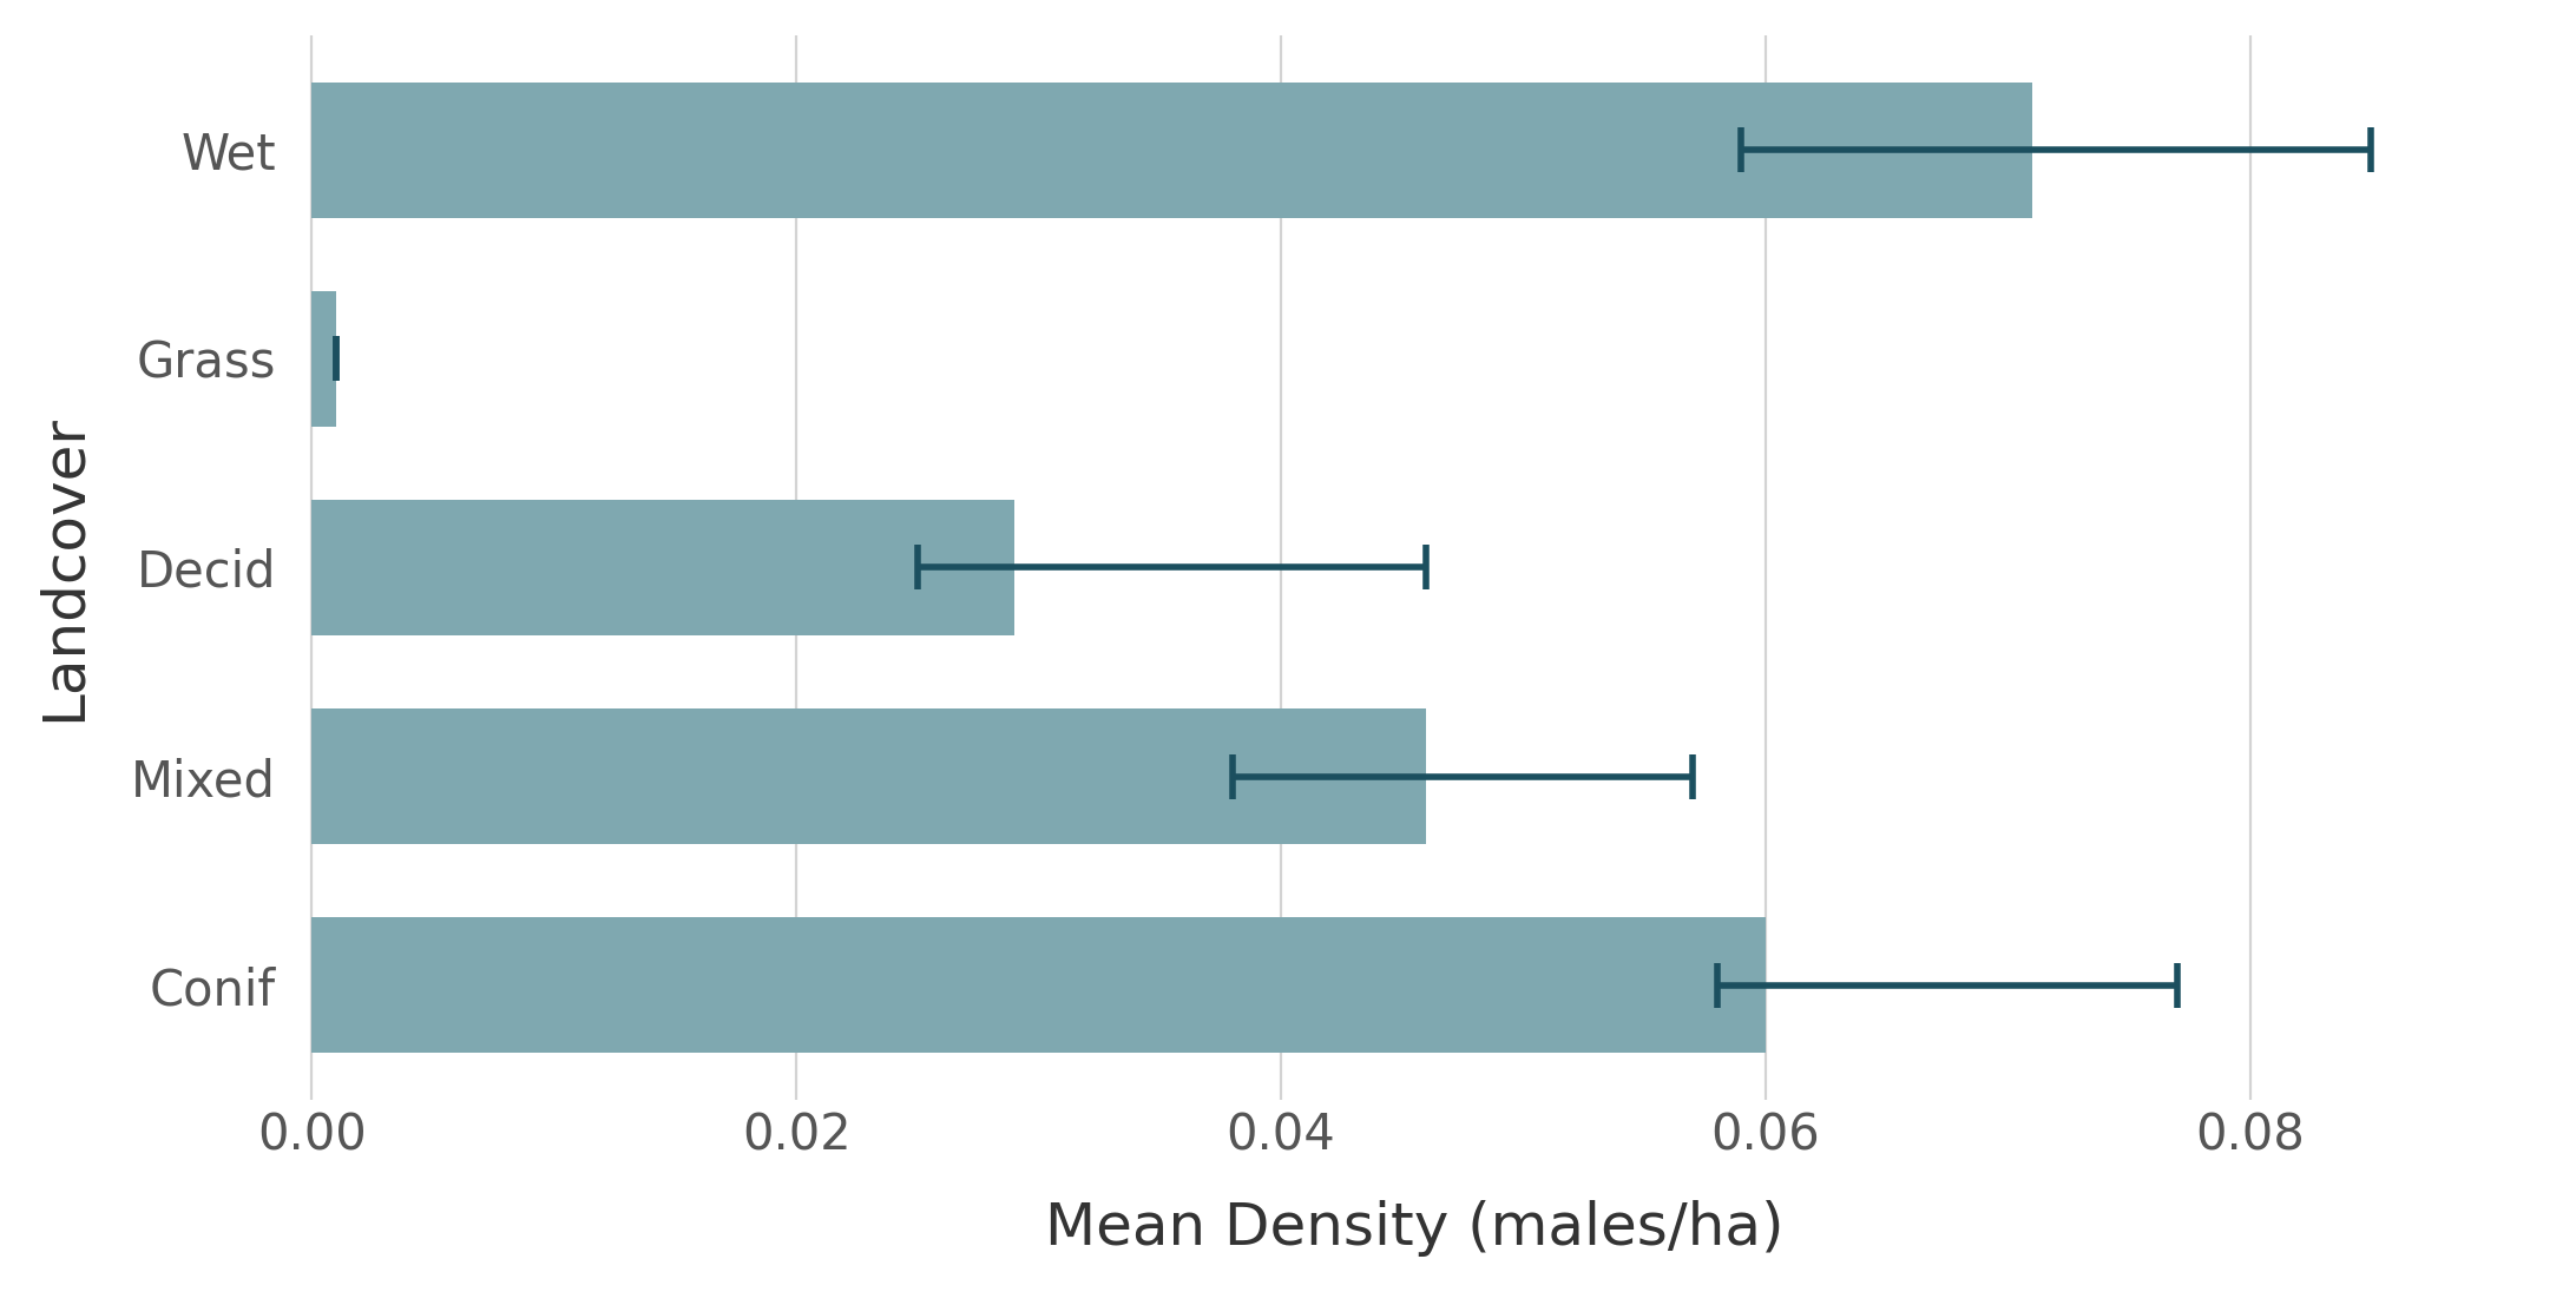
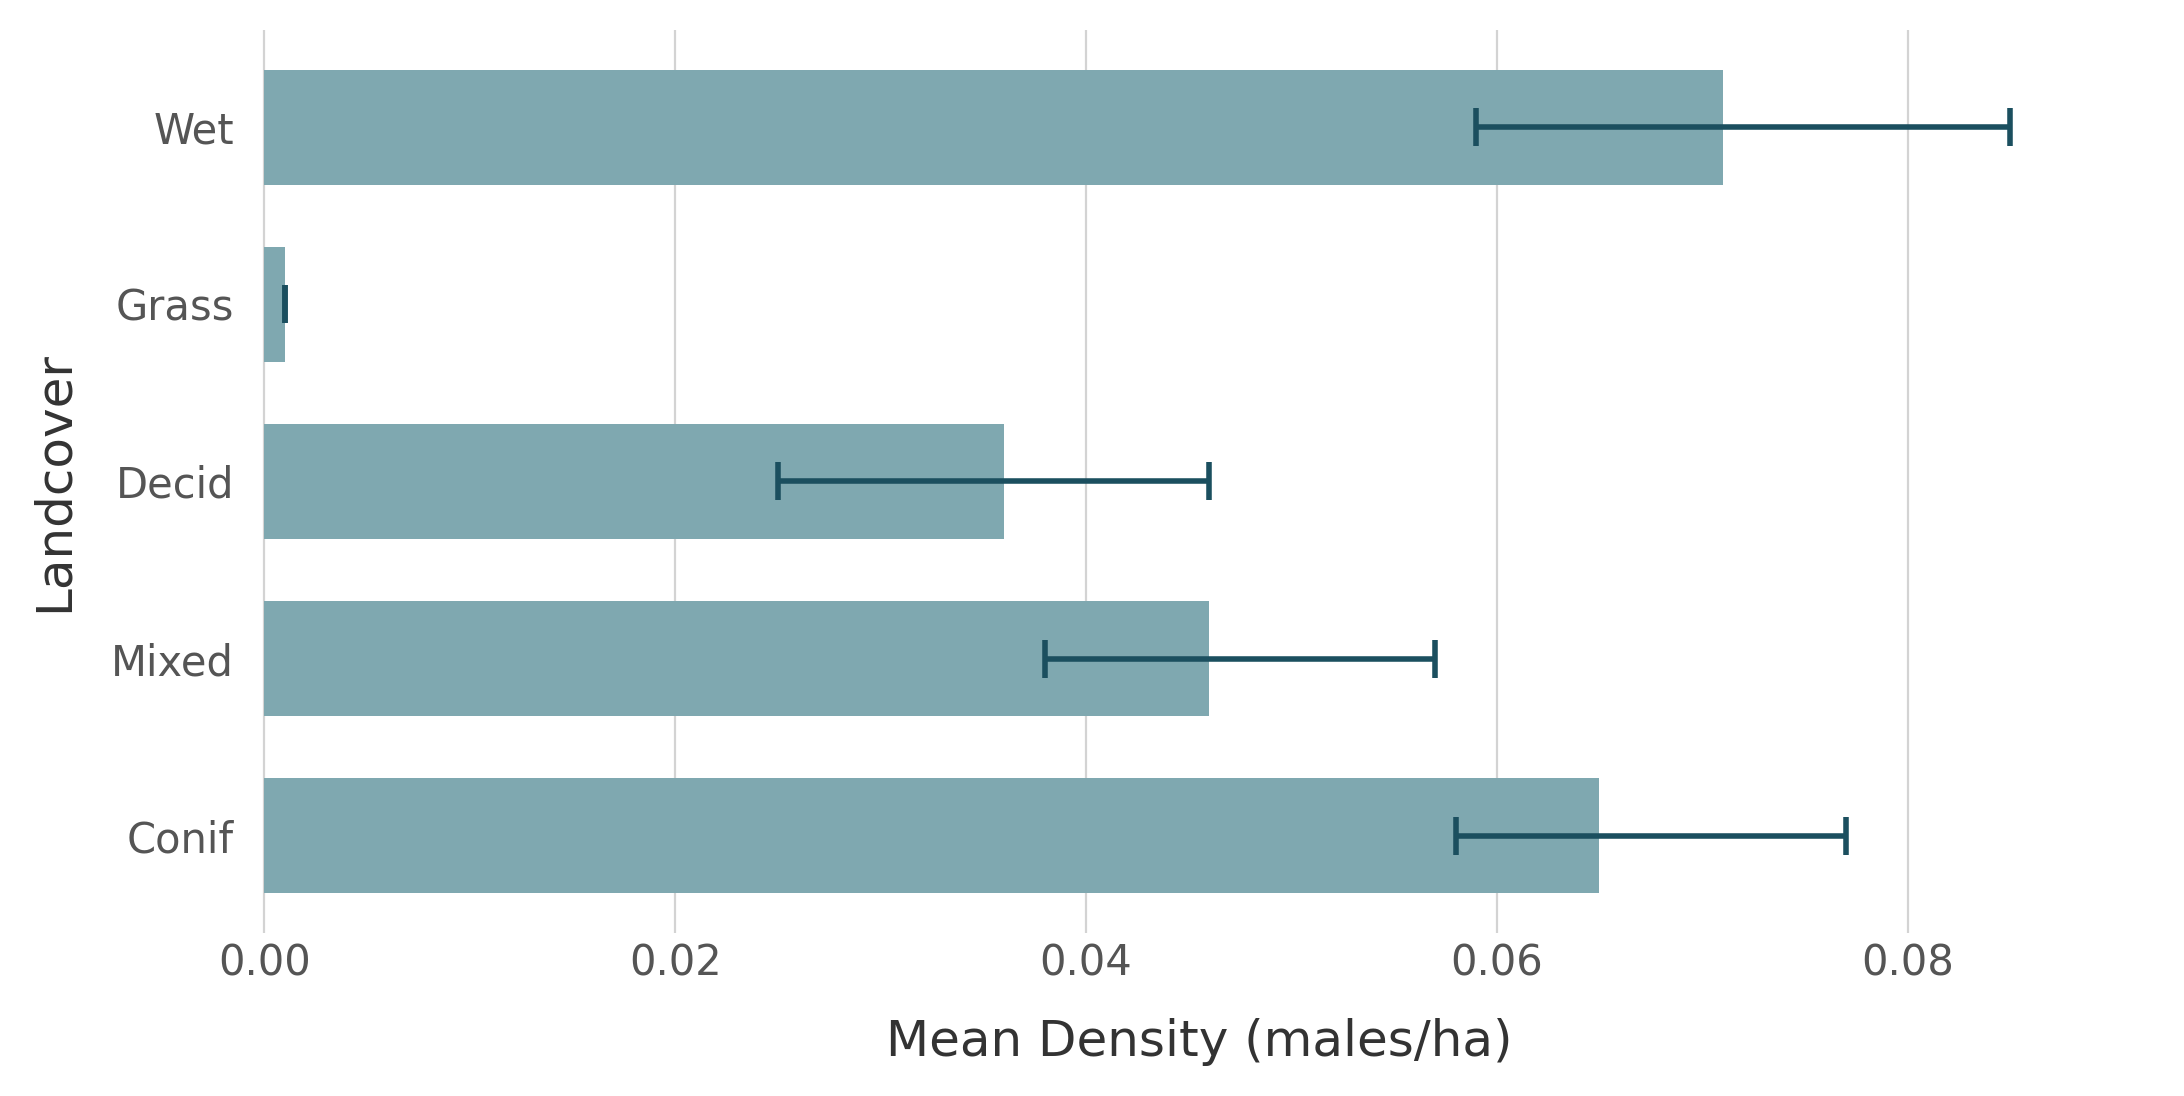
Decid: 0.029 -> 0.036
Conif: 0.060 -> 0.065
